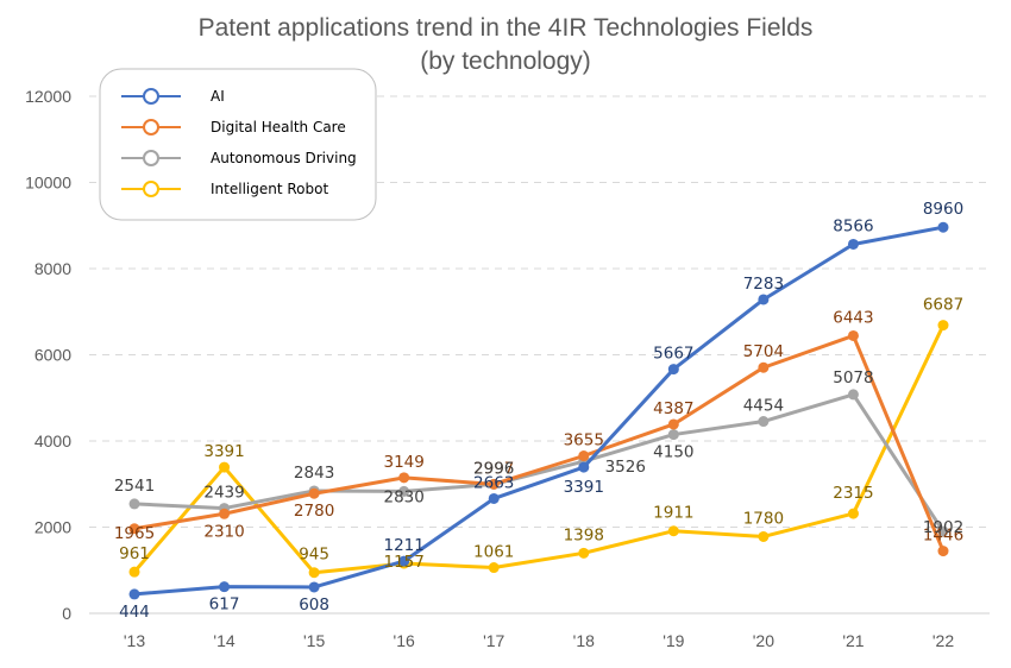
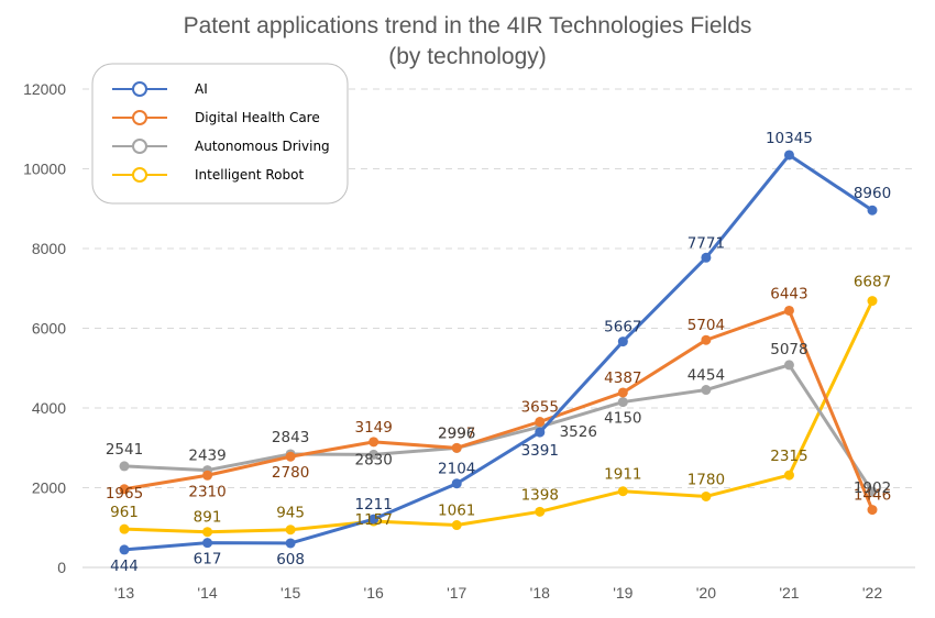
Intelligent Robot/'14: 3391 -> 891
AI/'17: 2663 -> 2104
AI/'20: 7283 -> 7771
AI/'21: 8566 -> 10345
